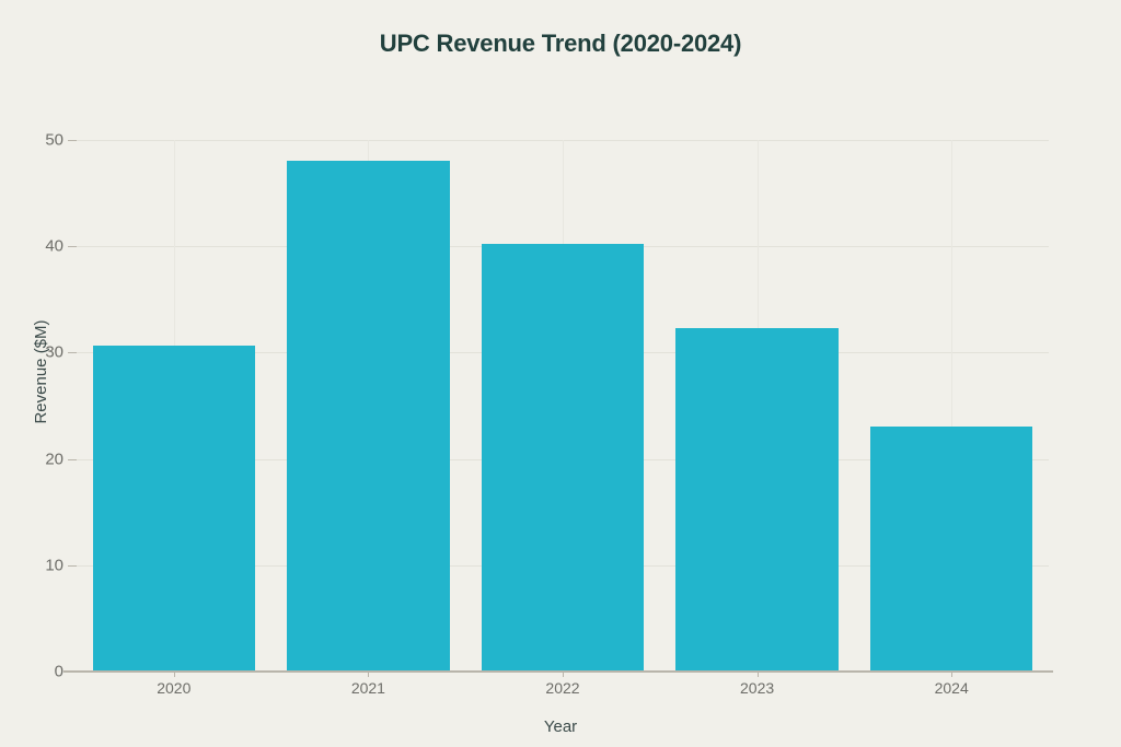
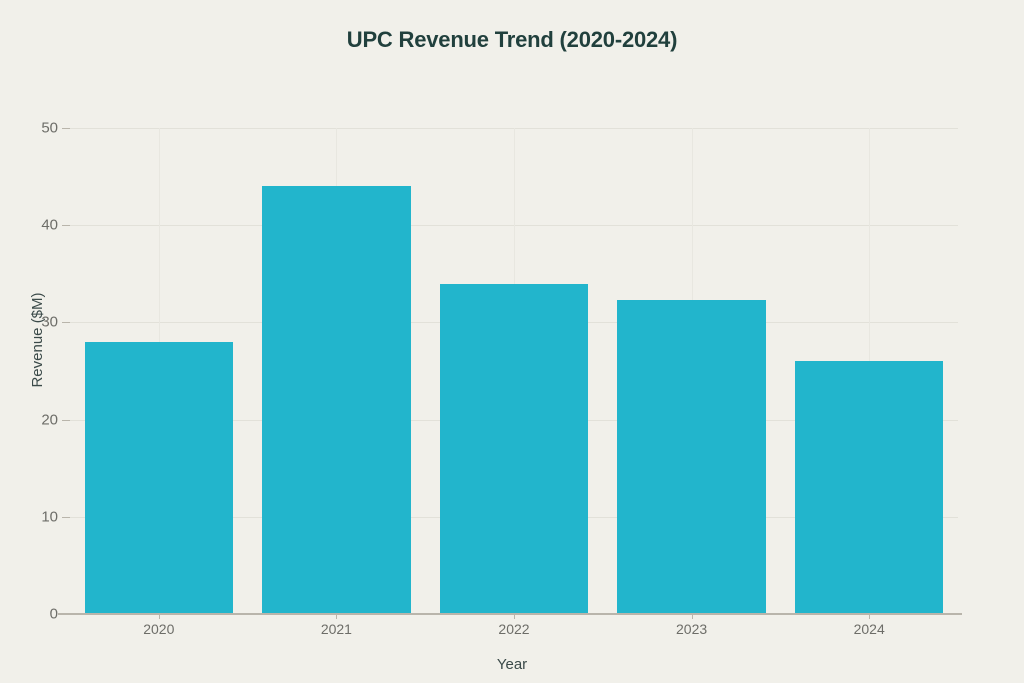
2020: 31 -> 28
2021: 48 -> 44
2022: 40 -> 34
2024: 23 -> 26
